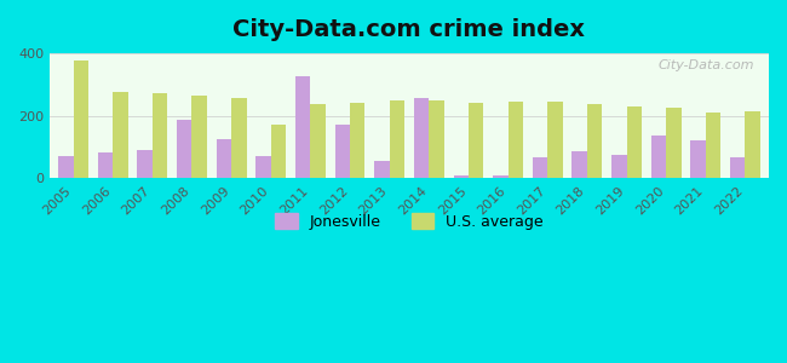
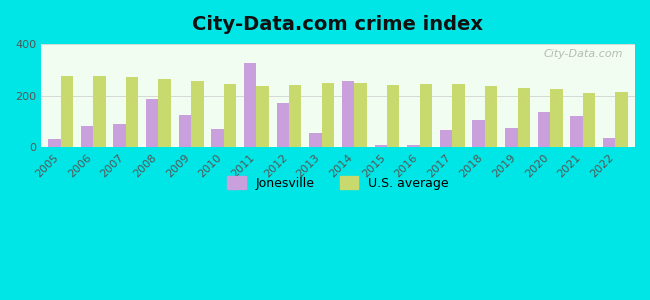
Jonesville/2005: 70 -> 30
U.S. average/2005: 375 -> 275
U.S. average/2010: 170 -> 245
Jonesville/2018: 85 -> 105
Jonesville/2022: 65 -> 35
